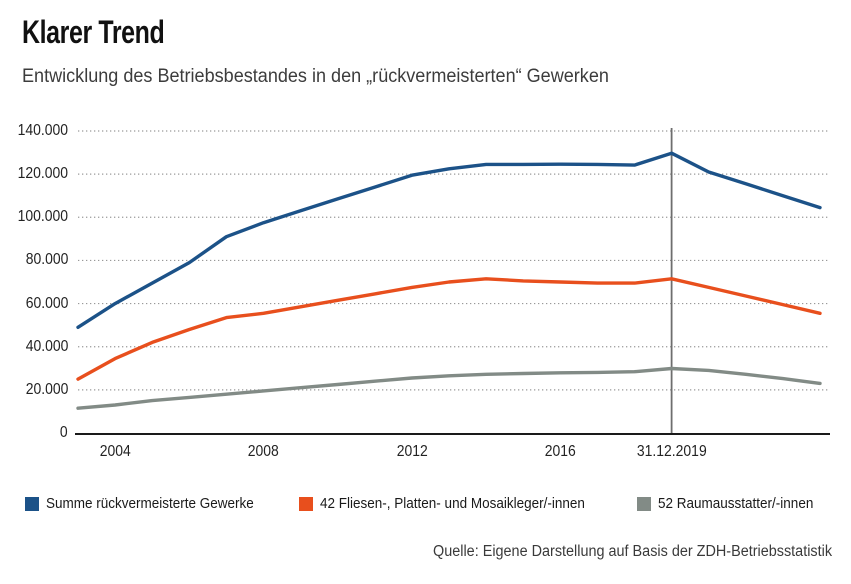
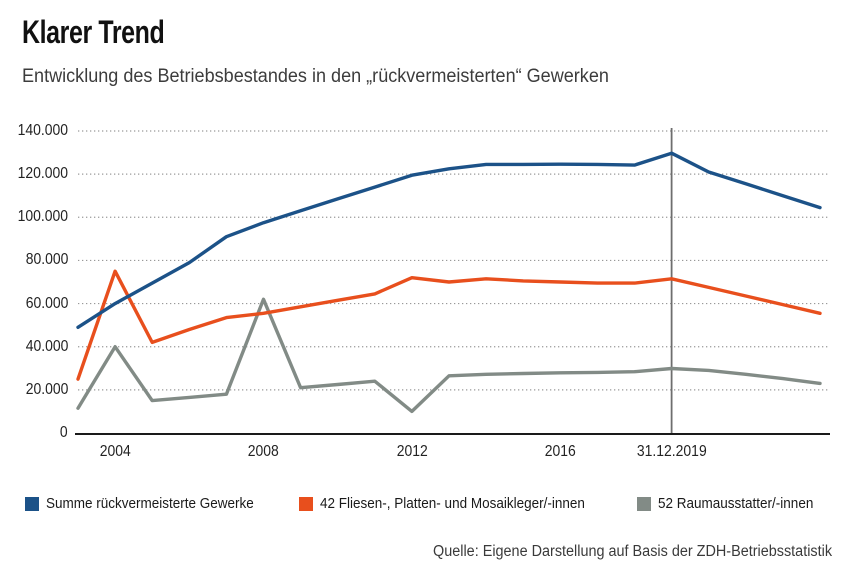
42 Fliesen-, Platten- und Mosaikleger/-innen/2004: 34000 -> 75000
52 Raumausstatter/-innen/2004: 13000 -> 40000
52 Raumausstatter/-innen/2008: 20000 -> 62000
42 Fliesen-, Platten- und Mosaikleger/-innen/2012: 68000 -> 72000
52 Raumausstatter/-innen/2012: 26000 -> 10000
